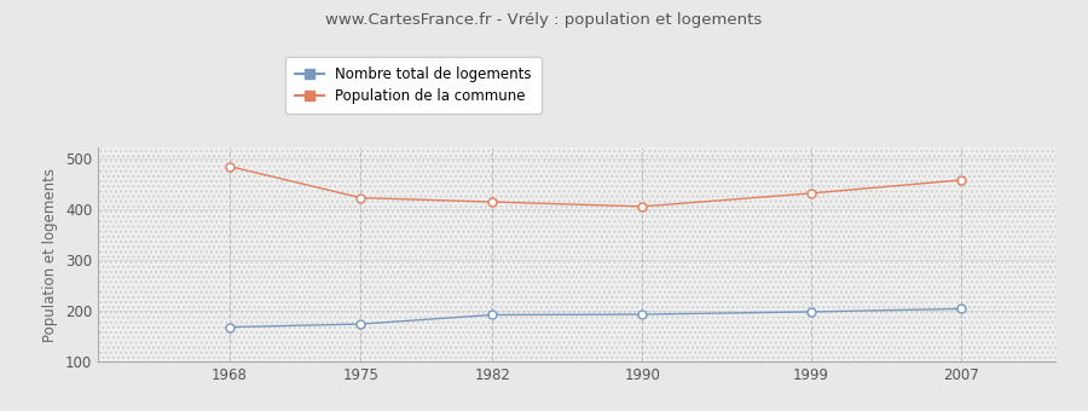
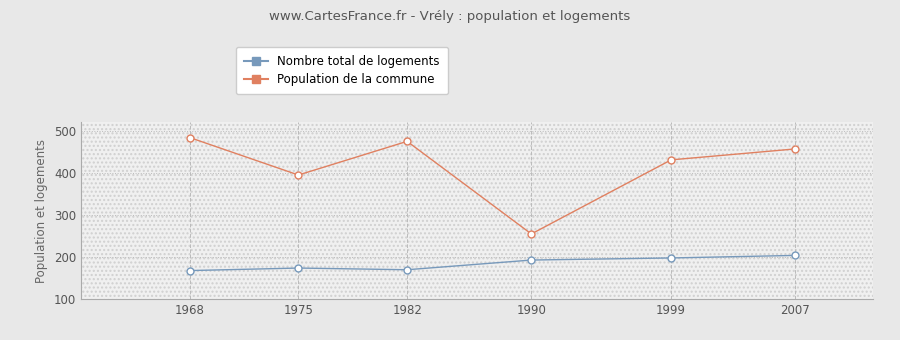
Population de la commune/1975: 422 -> 395
Nombre total de logements/1982: 192 -> 170
Population de la commune/1982: 414 -> 475
Population de la commune/1990: 405 -> 255
